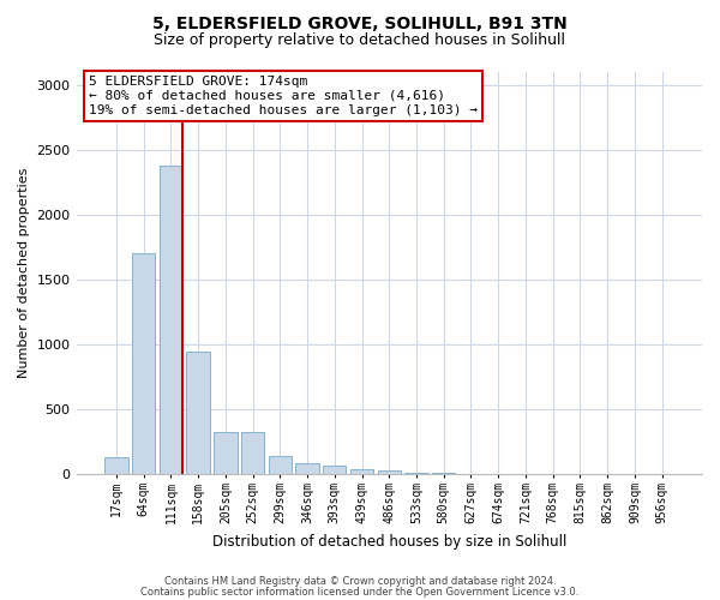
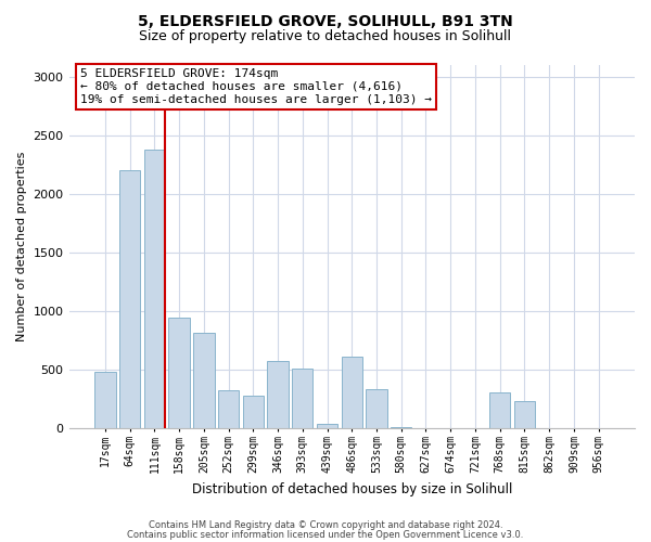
17sqm: 130 -> 480
64sqm: 1700 -> 2200
205sqm: 330 -> 820
299sqm: 140 -> 280
346sqm: 90 -> 580
393sqm: 60 -> 510
486sqm: 30 -> 610
533sqm: 20 -> 340
768sqm: 0 -> 310
815sqm: 0 -> 230
